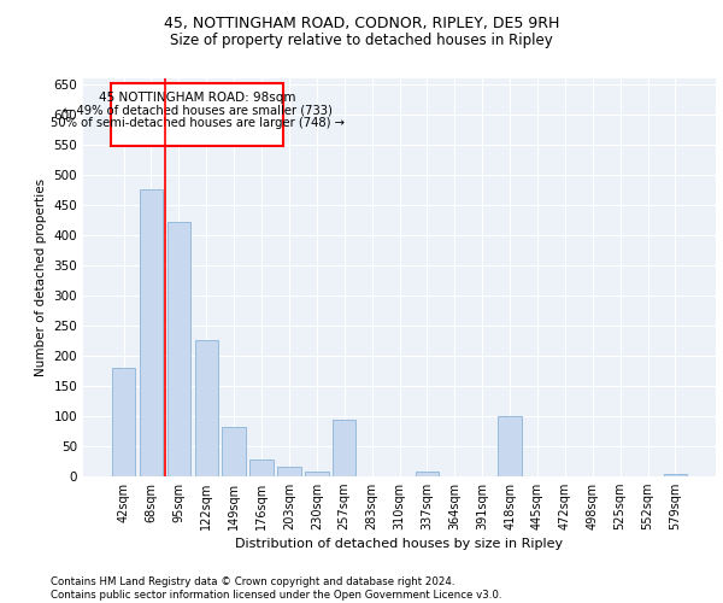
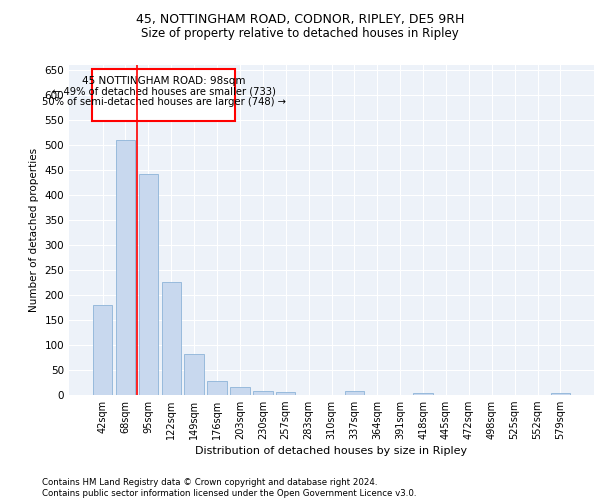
68sqm: 476 -> 510
95sqm: 422 -> 443
257sqm: 94 -> 6
418sqm: 100 -> 5
